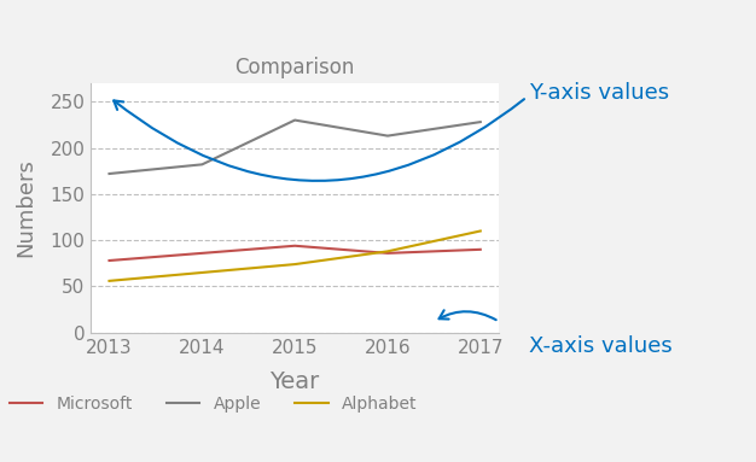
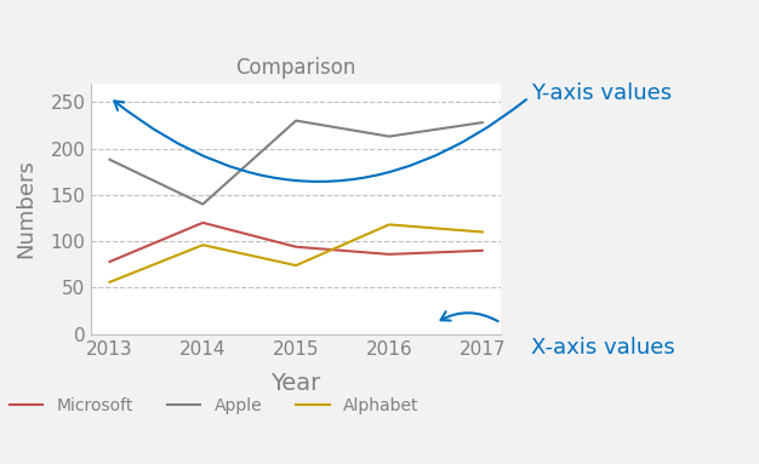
Apple/2013: 172 -> 188
Microsoft/2014: 86 -> 120
Apple/2014: 182 -> 140
Alphabet/2014: 65 -> 96
Alphabet/2016: 88 -> 118
